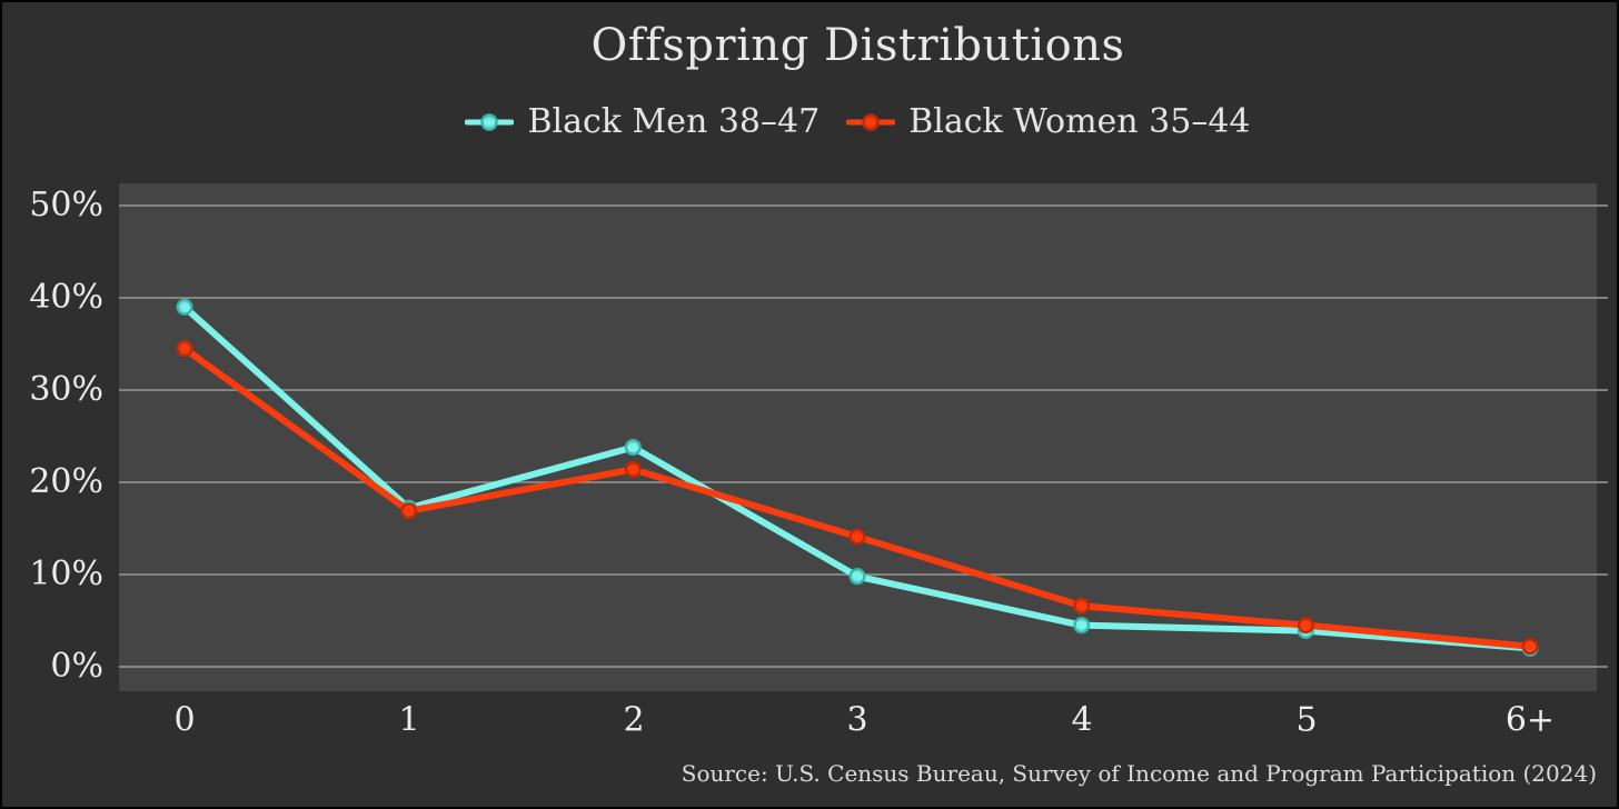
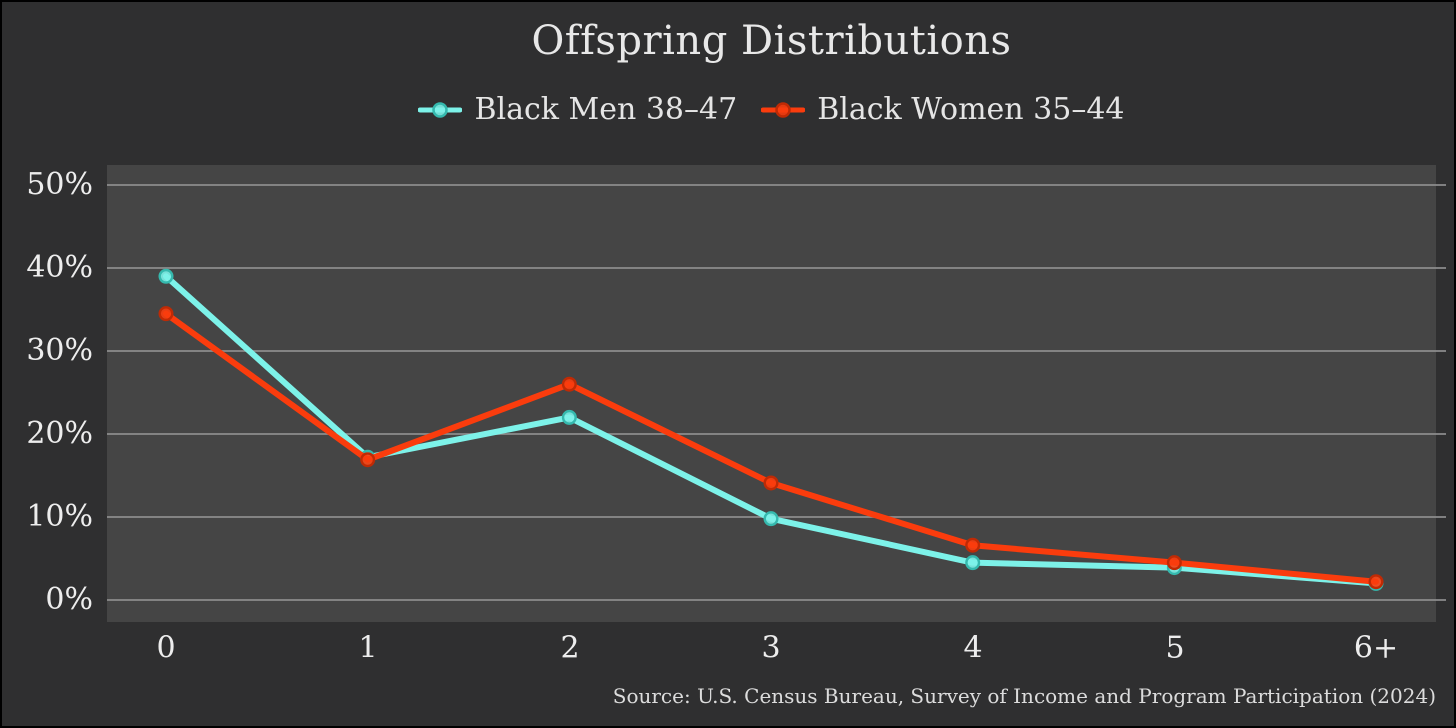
Black Men 38–47/2: 24% -> 22%
Black Women 35–44/2: 21% -> 26%
